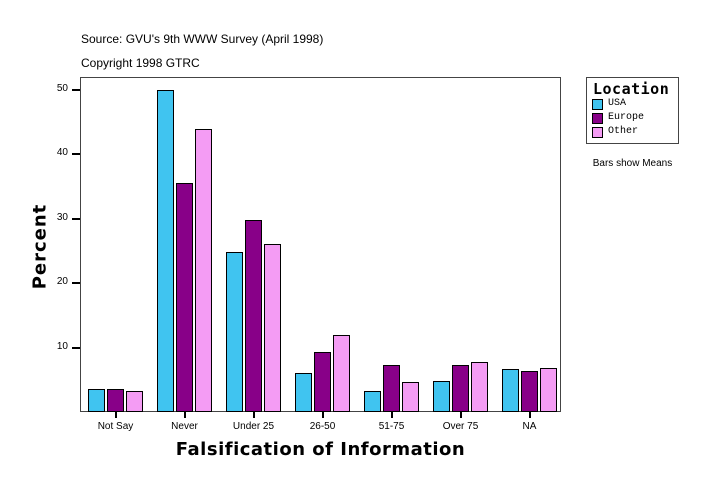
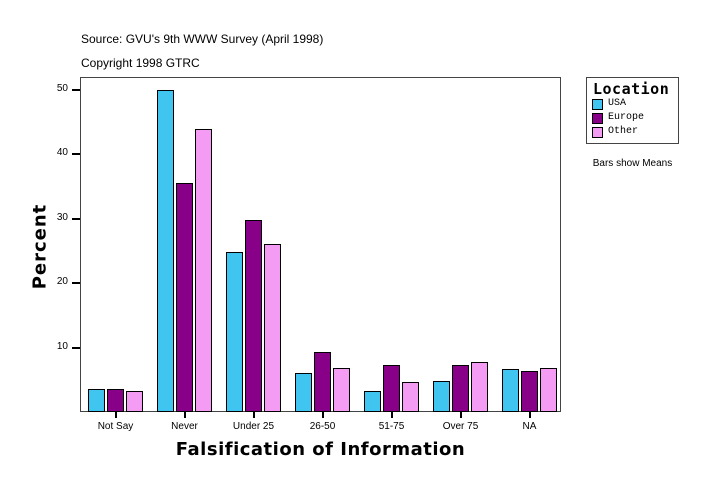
Other/26-50: 12 -> 7
